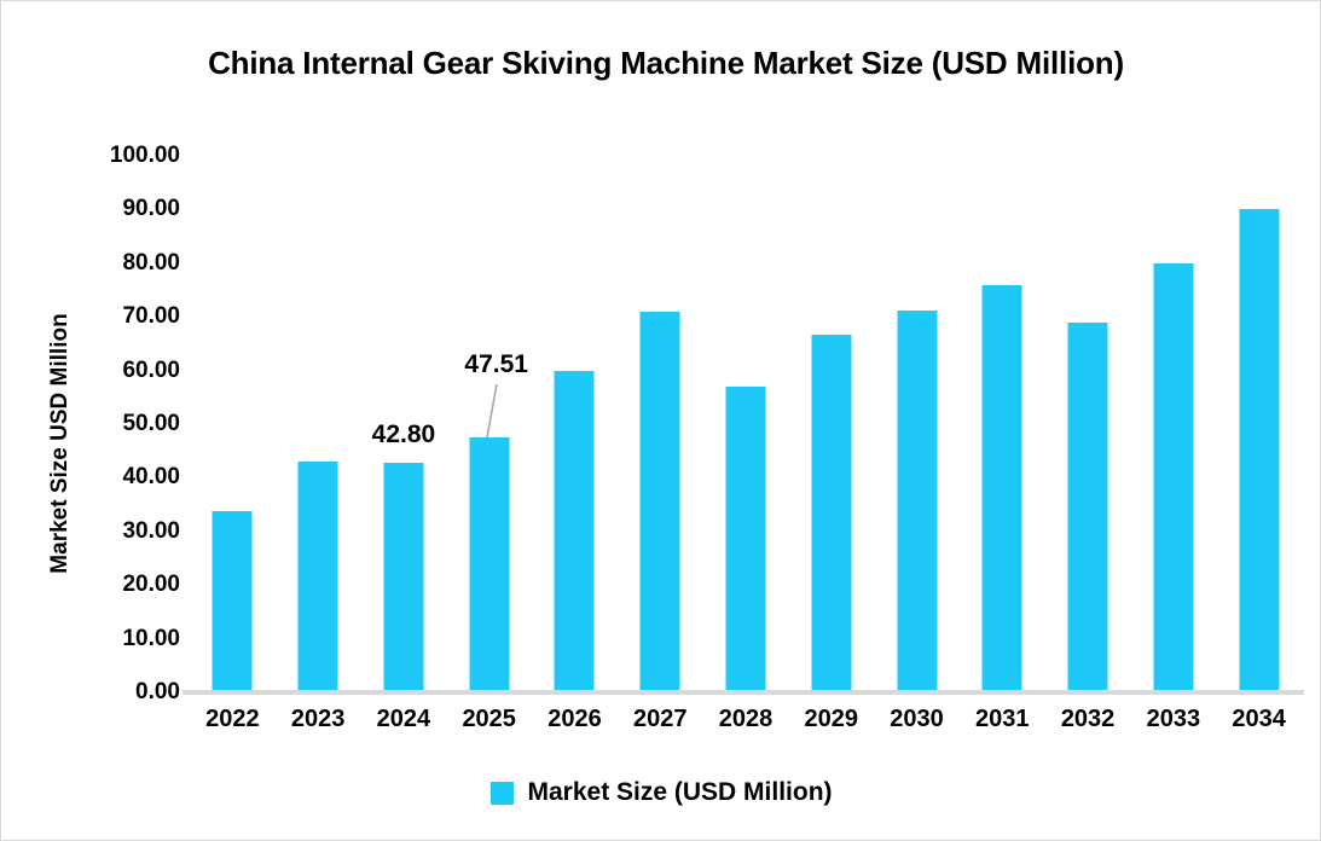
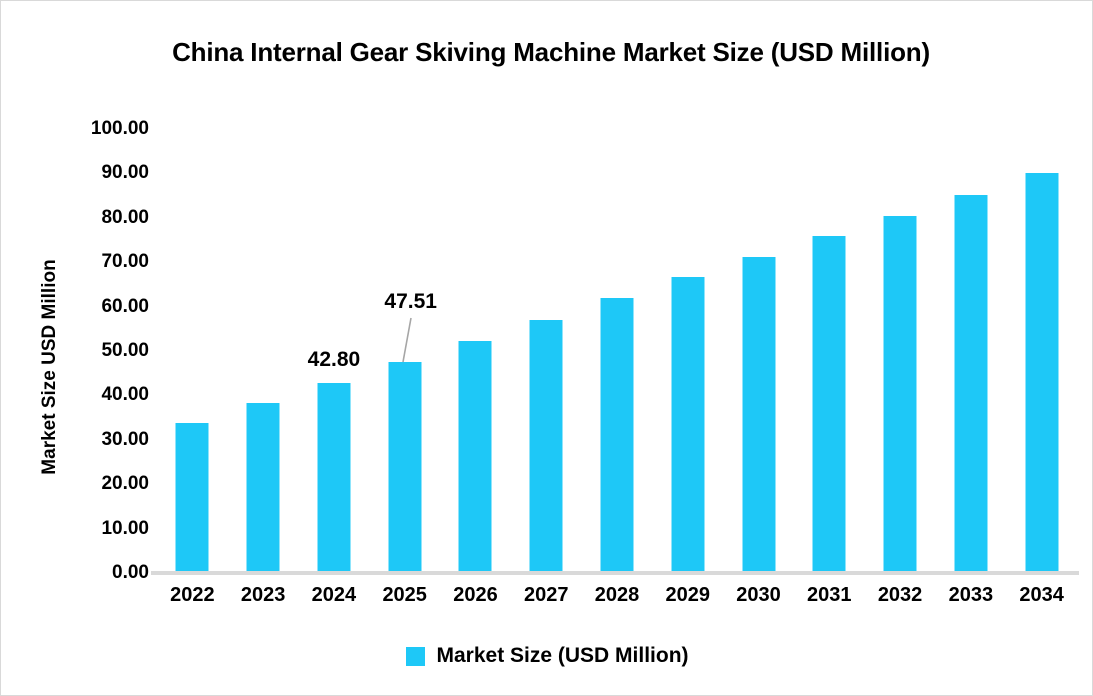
2023: 43 -> 38
2026: 60 -> 52
2027: 71 -> 57
2028: 57 -> 62
2032: 69 -> 80
2033: 80 -> 85
